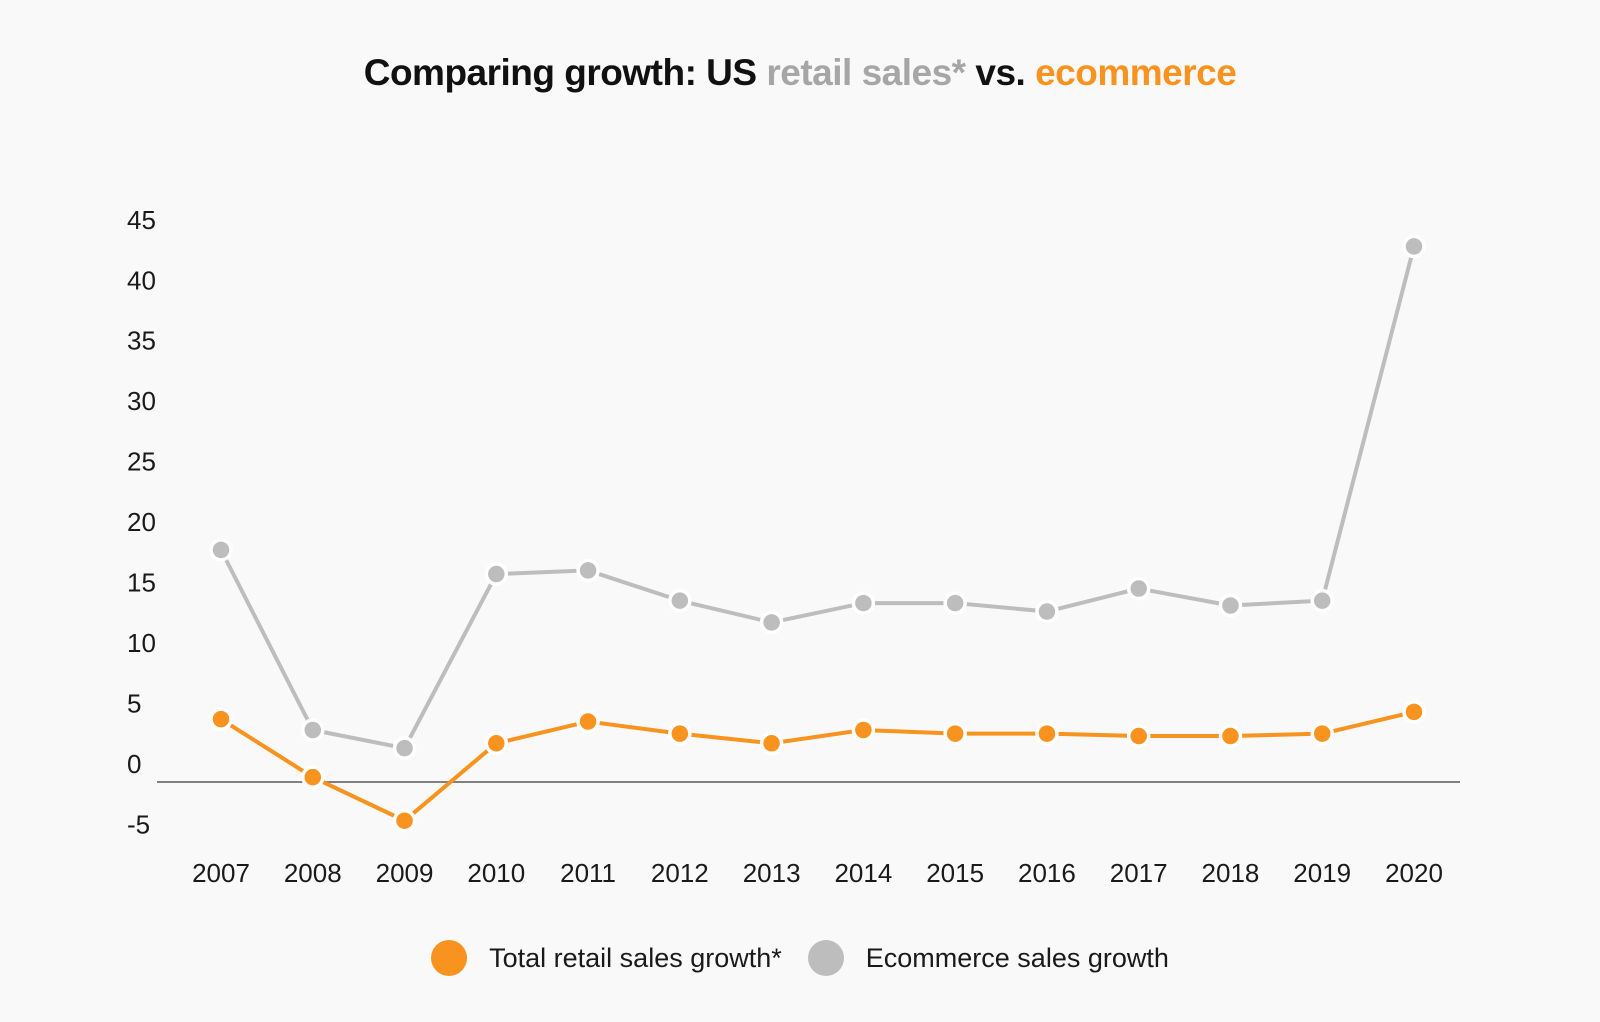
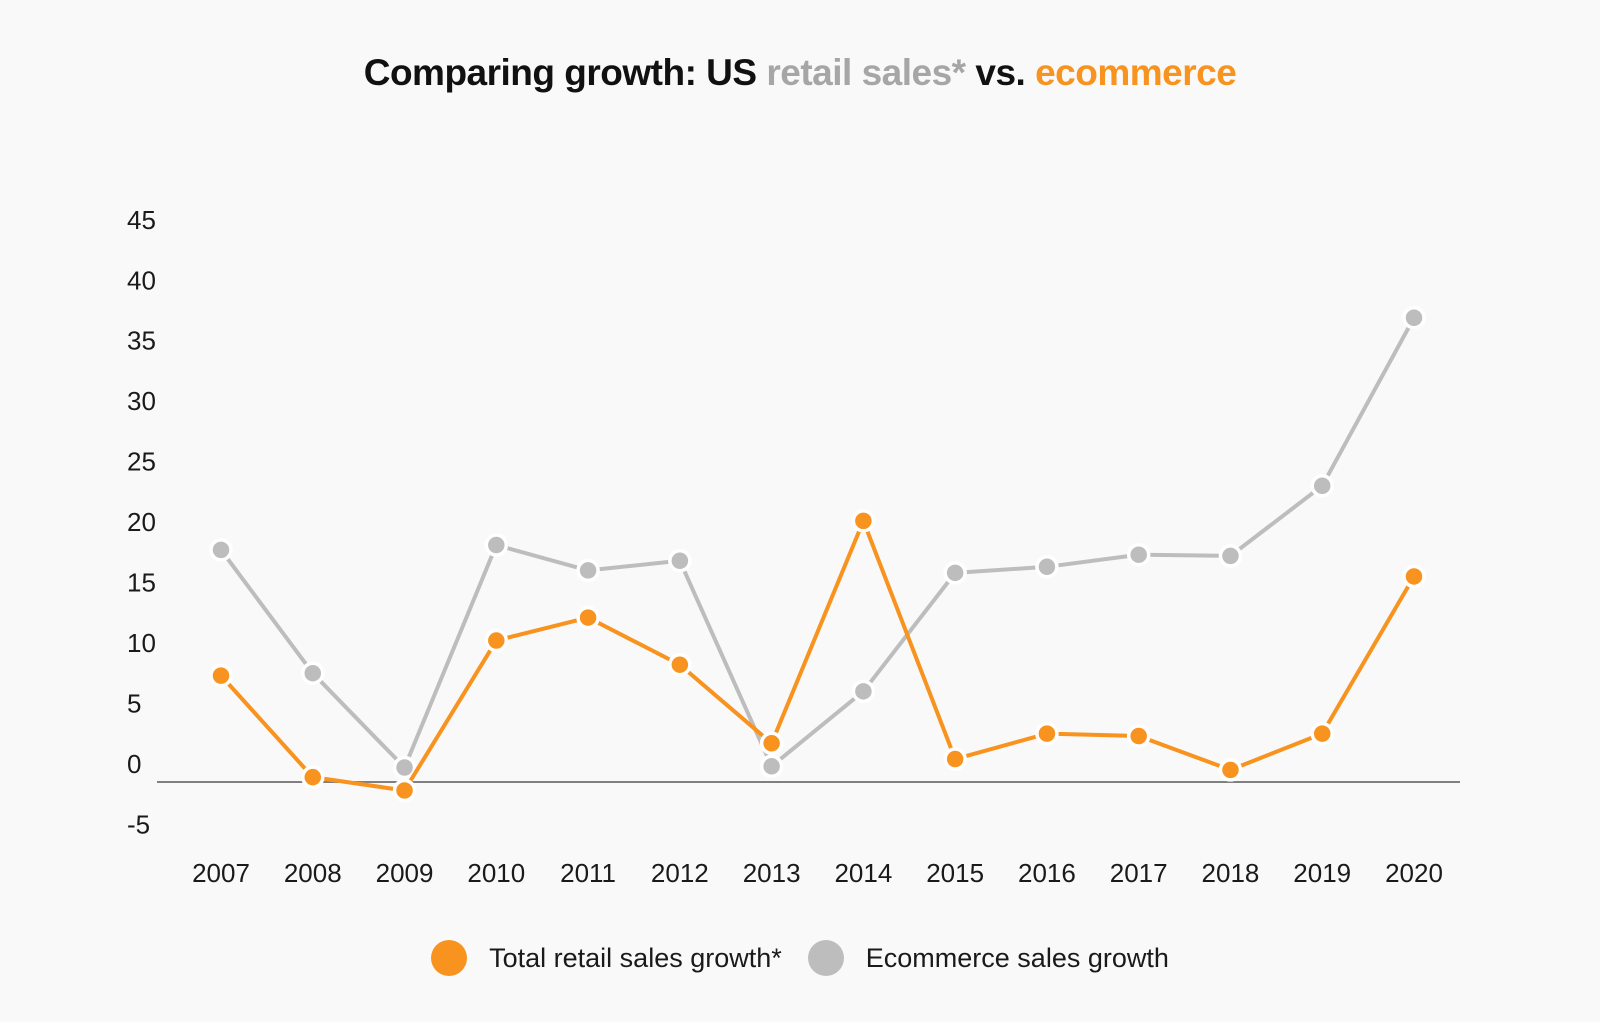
Total retail sales growth*/2007: 5.2 -> 8.8
Ecommerce sales growth/2008: 4.3 -> 9.0
Total retail sales growth*/2009: -3.2 -> -0.7
Ecommerce sales growth/2009: 2.8 -> 1.2
Total retail sales growth*/2010: 3.2 -> 11.7
Ecommerce sales growth/2010: 17.2 -> 19.6
Total retail sales growth*/2011: 5.0 -> 13.6
Total retail sales growth*/2012: 4.0 -> 9.7
Ecommerce sales growth/2012: 15.0 -> 18.3
Ecommerce sales growth/2013: 13.2 -> 1.3
Total retail sales growth*/2014: 4.3 -> 21.6
Ecommerce sales growth/2014: 14.8 -> 7.5
Total retail sales growth*/2015: 4.0 -> 1.9
Ecommerce sales growth/2015: 14.8 -> 17.3
Ecommerce sales growth/2016: 14.1 -> 17.8
Ecommerce sales growth/2017: 16.0 -> 18.8
Total retail sales growth*/2018: 3.8 -> 1.0
Ecommerce sales growth/2018: 14.6 -> 18.7
Ecommerce sales growth/2019: 15.0 -> 24.5
Total retail sales growth*/2020: 5.8 -> 17.0
Ecommerce sales growth/2020: 44.3 -> 38.4
